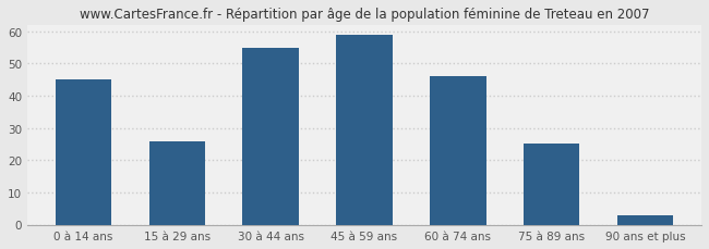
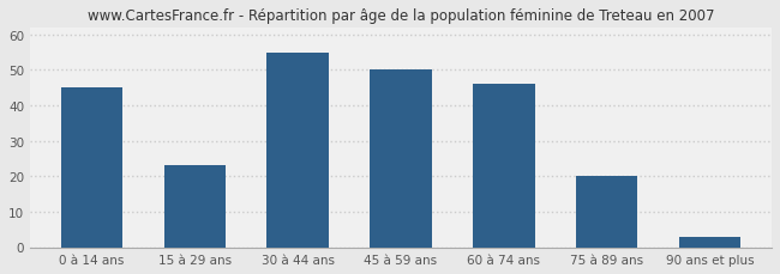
15 à 29 ans: 26 -> 23
45 à 59 ans: 59 -> 50
75 à 89 ans: 25 -> 20
